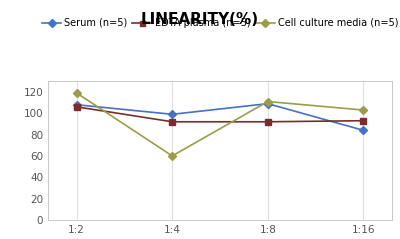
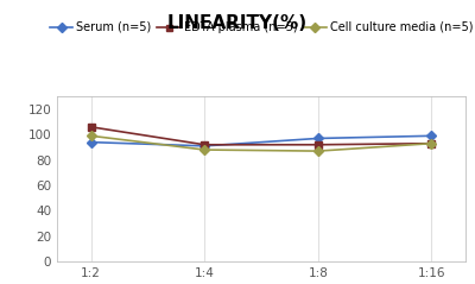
Serum (n=5)/1:2: 108 -> 94
Cell culture media (n=5)/1:2: 119 -> 99
Serum (n=5)/1:4: 99 -> 91
Cell culture media (n=5)/1:4: 60 -> 88
Serum (n=5)/1:8: 109 -> 97
Cell culture media (n=5)/1:8: 111 -> 87
Serum (n=5)/1:16: 84 -> 99
Cell culture media (n=5)/1:16: 103 -> 93
